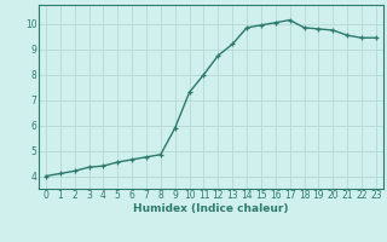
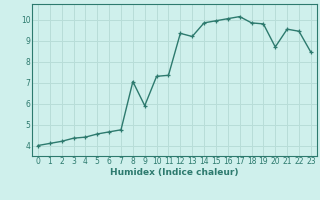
8: 4.85 -> 7.05
11: 8.00 -> 7.35
12: 8.75 -> 9.35
20: 9.75 -> 8.70
23: 9.45 -> 8.45
